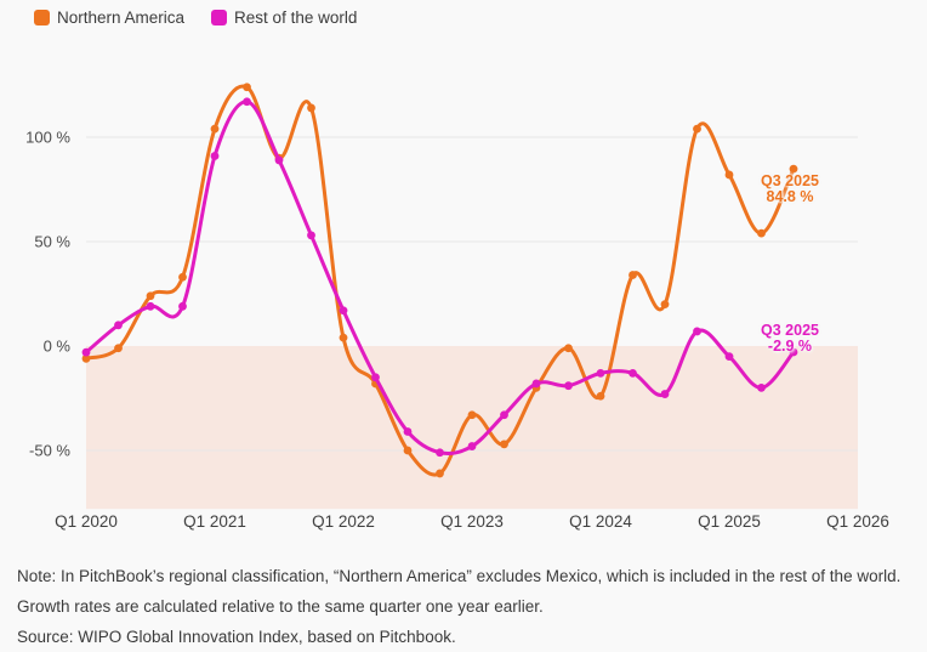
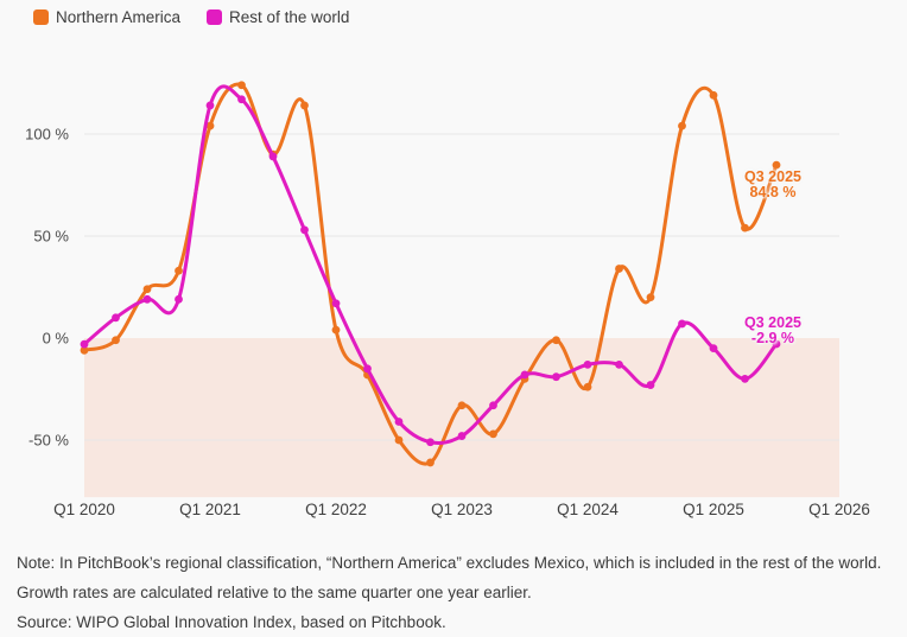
Rest of the world/Q1 2021: 91% -> 114%
Northern America/Q1 2025: 82% -> 119%
